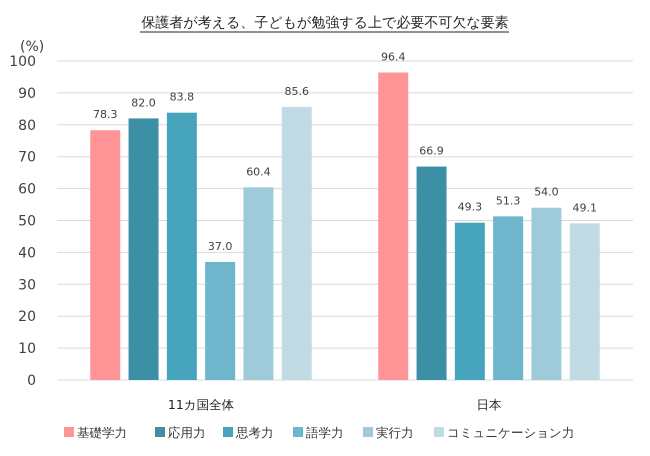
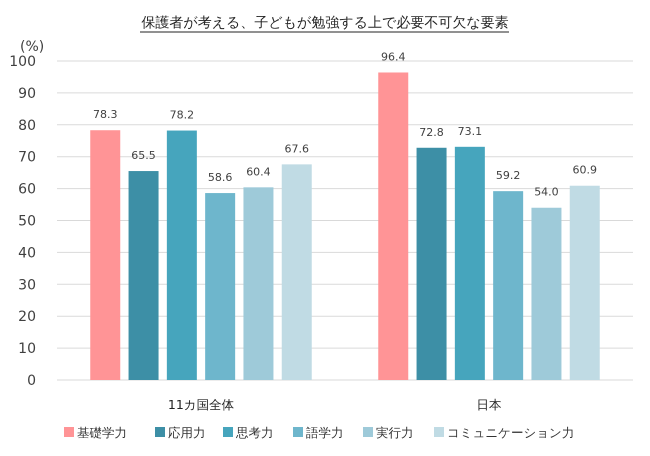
応用力/11カ国全体: 82.0 -> 65.5
思考力/11カ国全体: 83.8 -> 78.2
語学力/11カ国全体: 37.0 -> 58.6
コミュニケーション力/11カ国全体: 85.6 -> 67.6
応用力/日本: 66.9 -> 72.8
思考力/日本: 49.3 -> 73.1
語学力/日本: 51.3 -> 59.2
コミュニケーション力/日本: 49.1 -> 60.9
